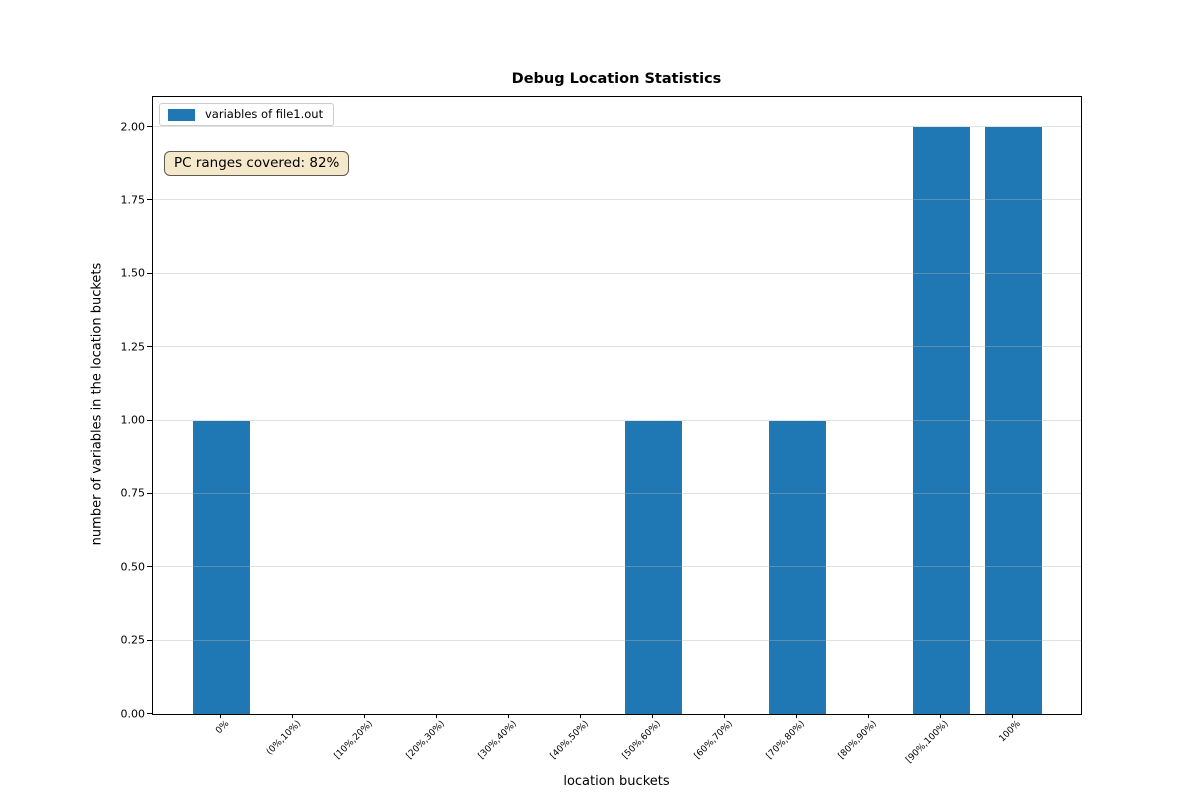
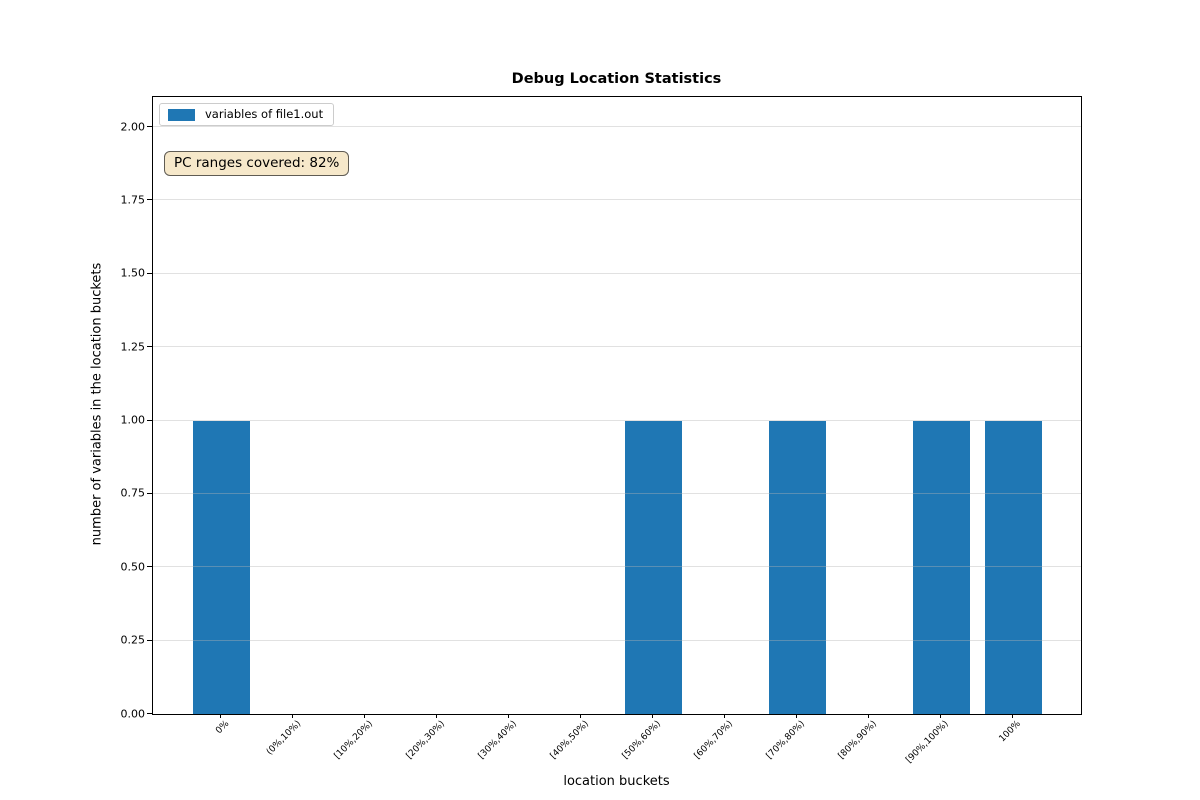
[90%,100%): 2 -> 1
100%: 2 -> 1
